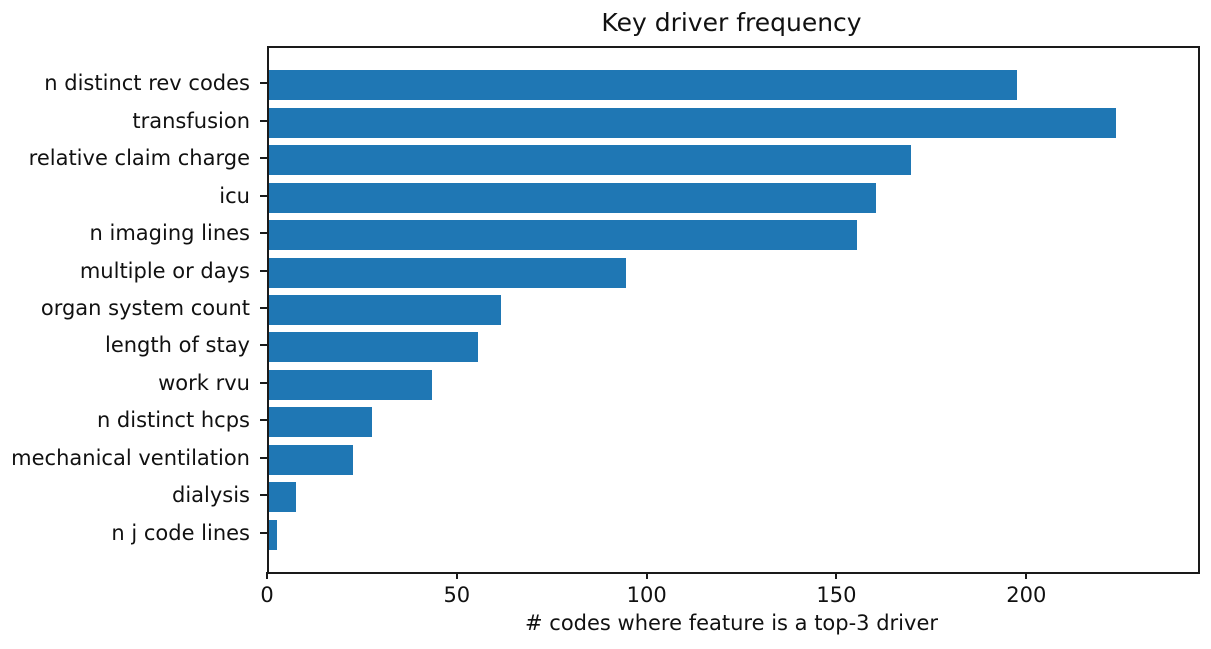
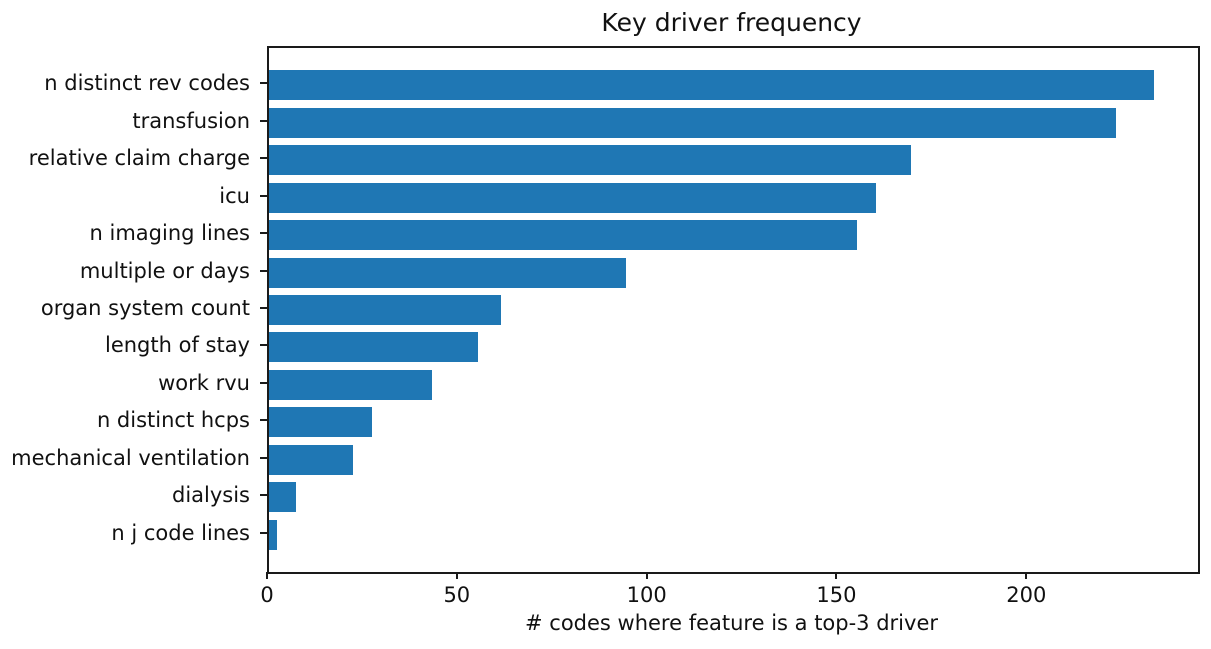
n distinct rev codes: 197 -> 233
